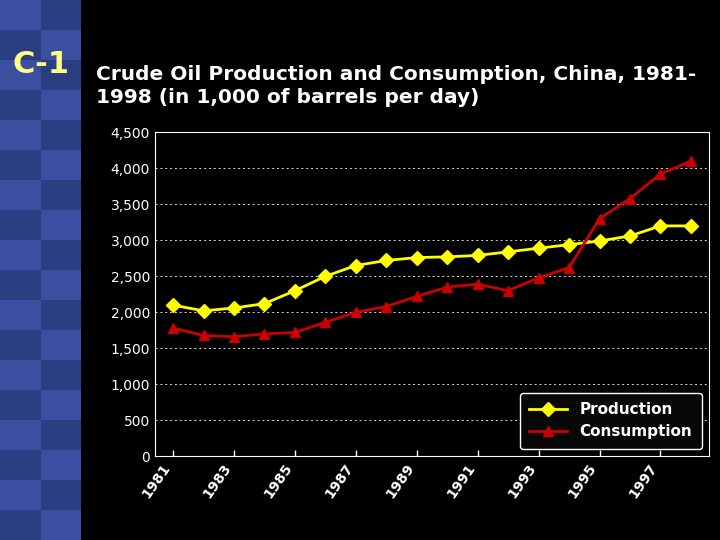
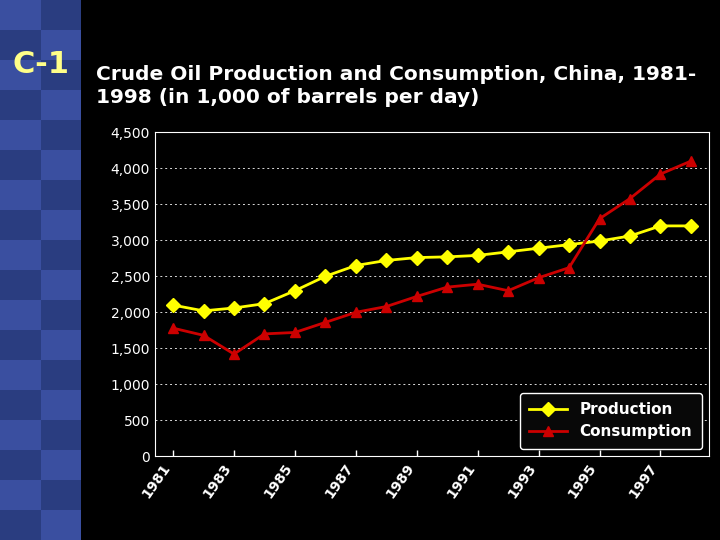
Consumption/1983: 1,660 -> 1,420
